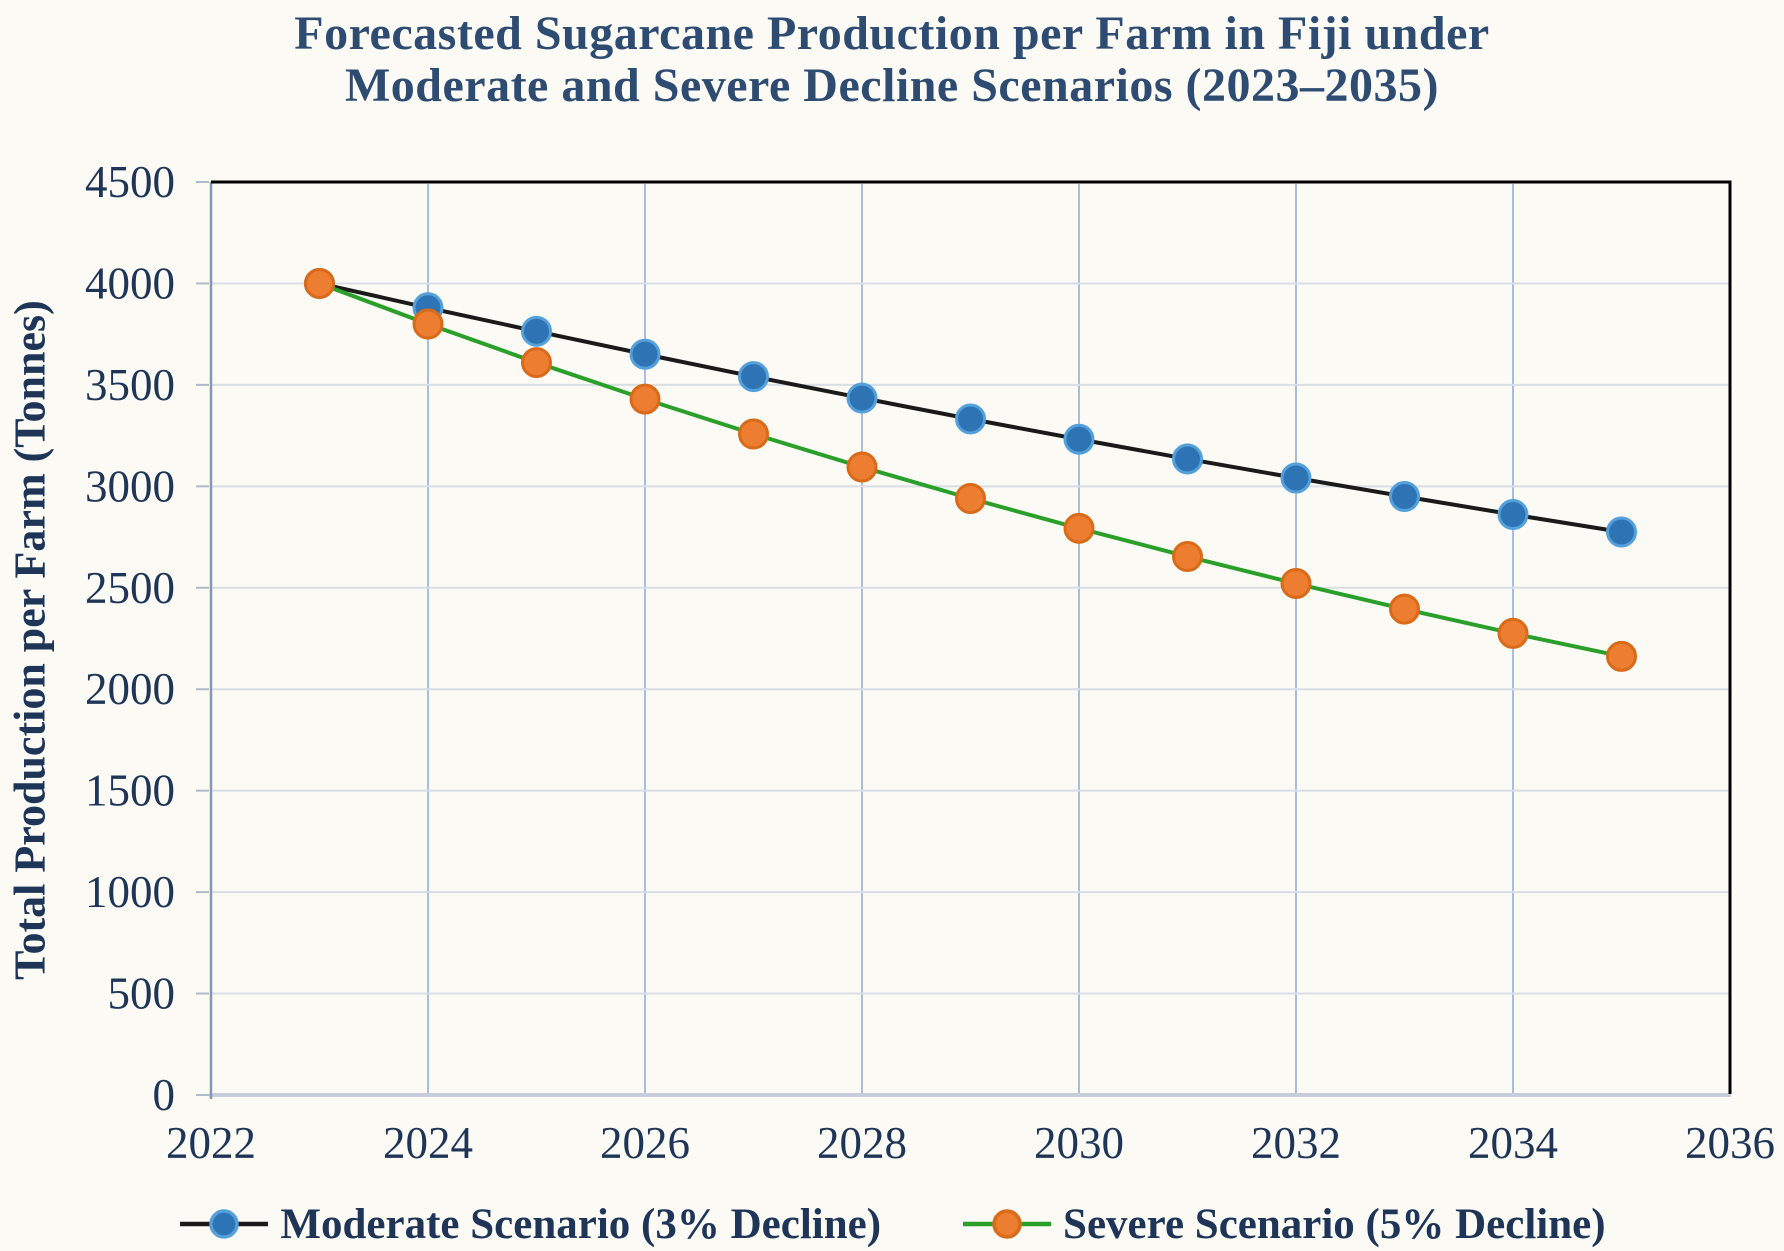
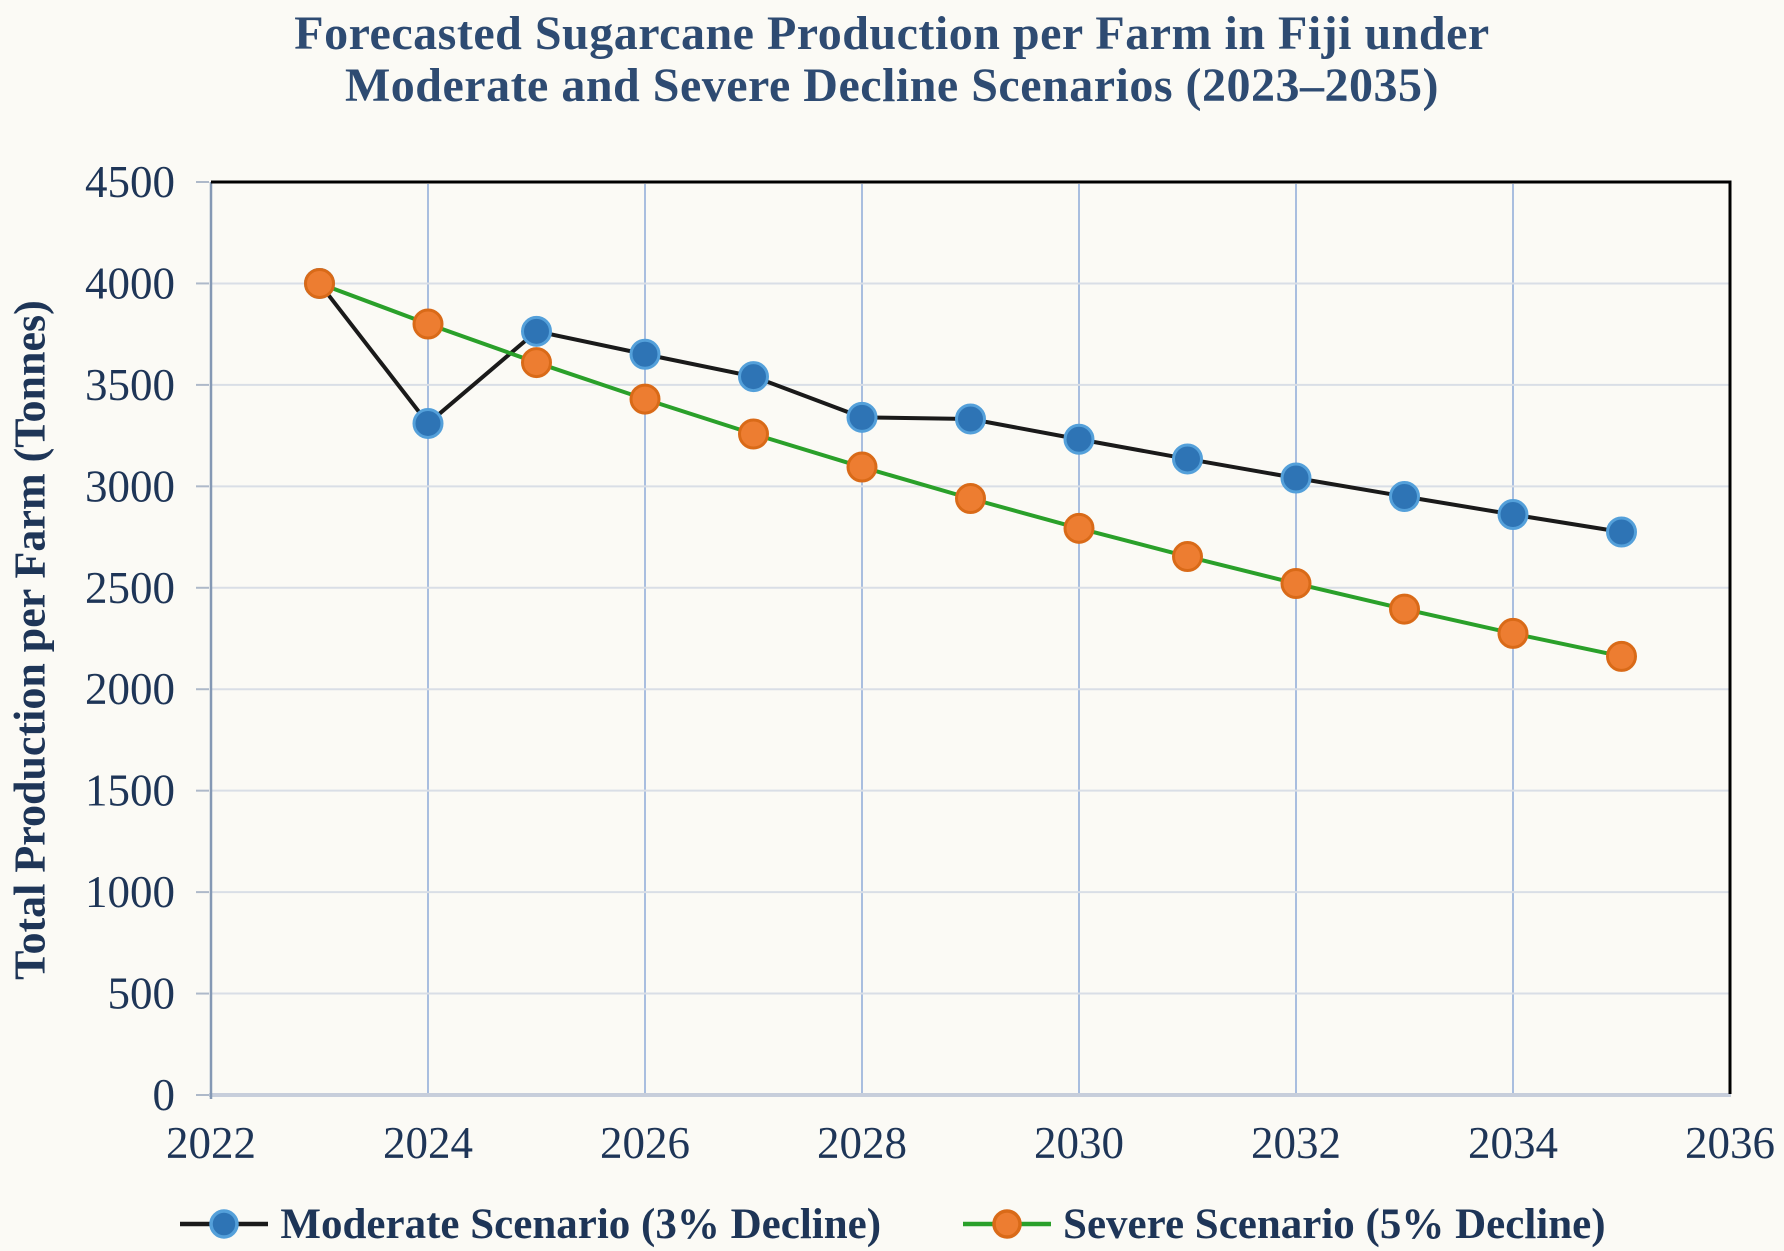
Moderate Scenario (3% Decline)/2024: 3880 -> 3310
Moderate Scenario (3% Decline)/2028: 3440 -> 3340
